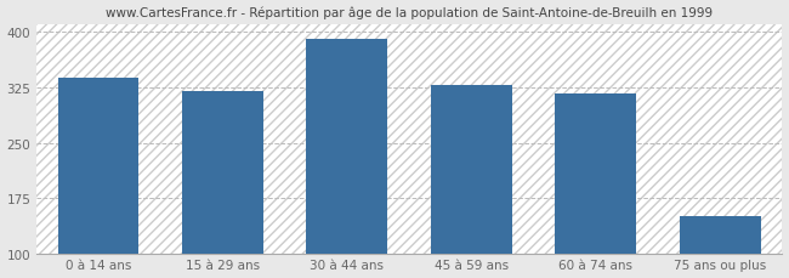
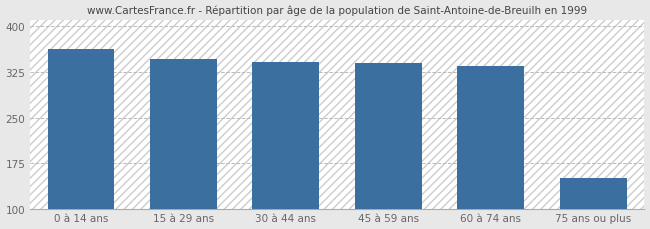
0 à 14 ans: 338 -> 362
15 à 29 ans: 320 -> 346
30 à 44 ans: 390 -> 342
45 à 59 ans: 328 -> 340
60 à 74 ans: 317 -> 334
